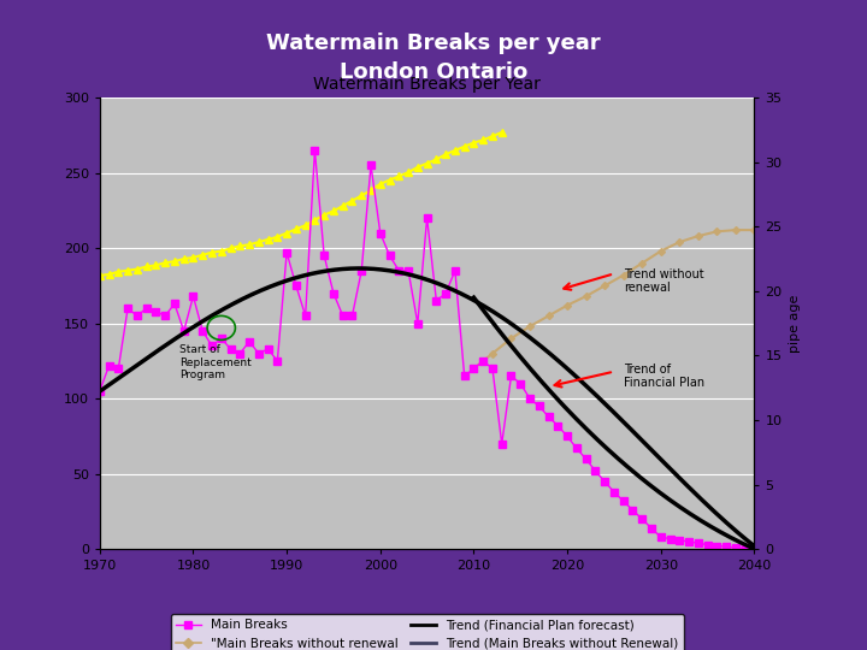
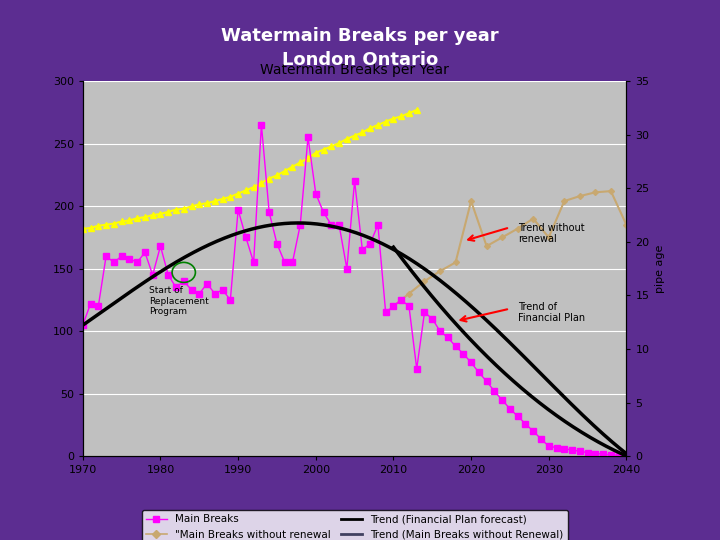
"Main Breaks without renewal/2020: 162 -> 204
"Main Breaks without renewal/2030: 198 -> 175
"Main Breaks without renewal/2040: 212 -> 185
